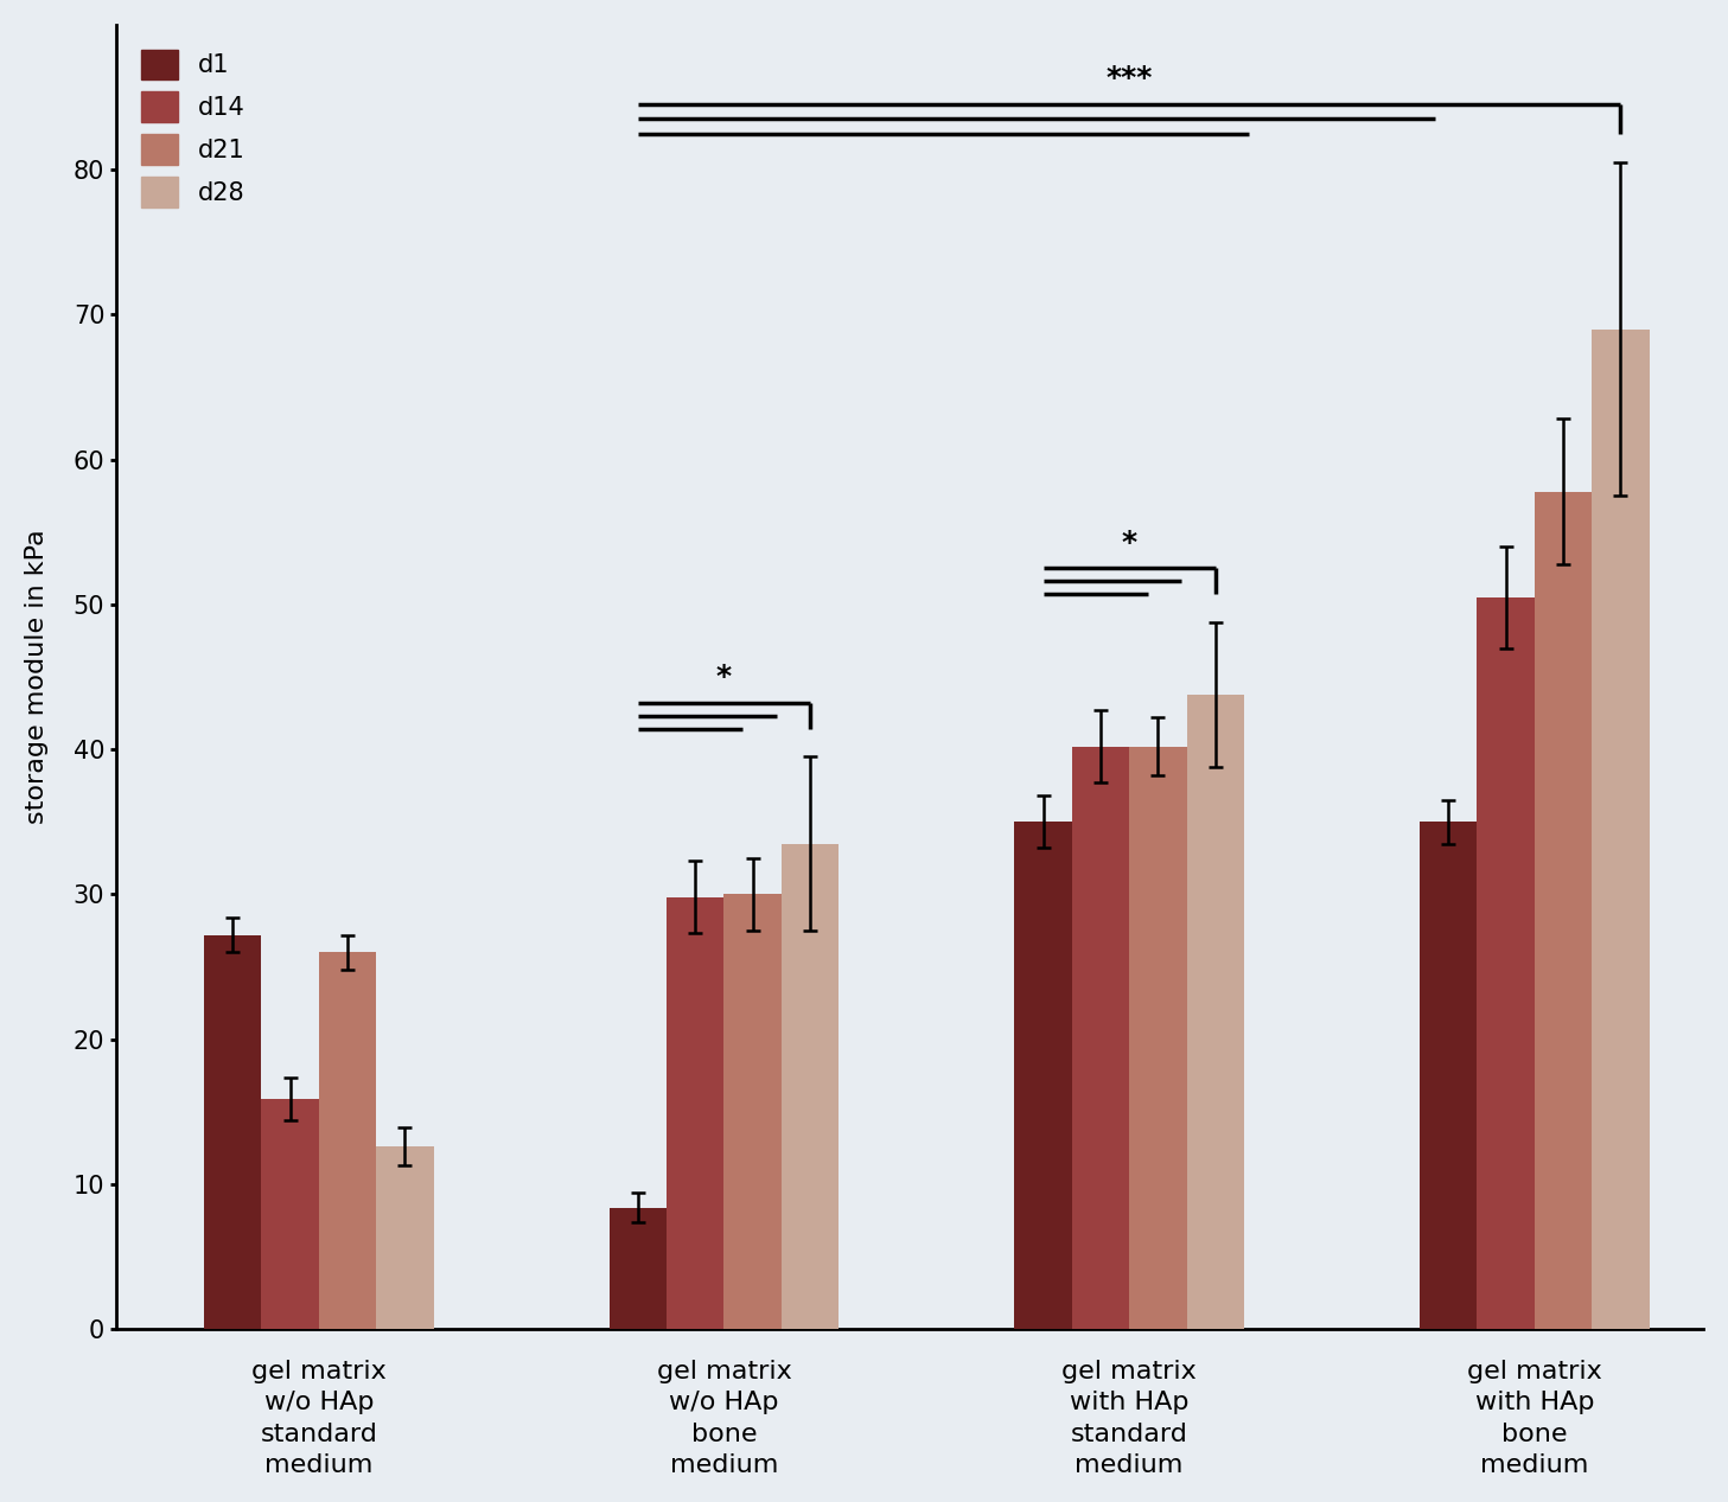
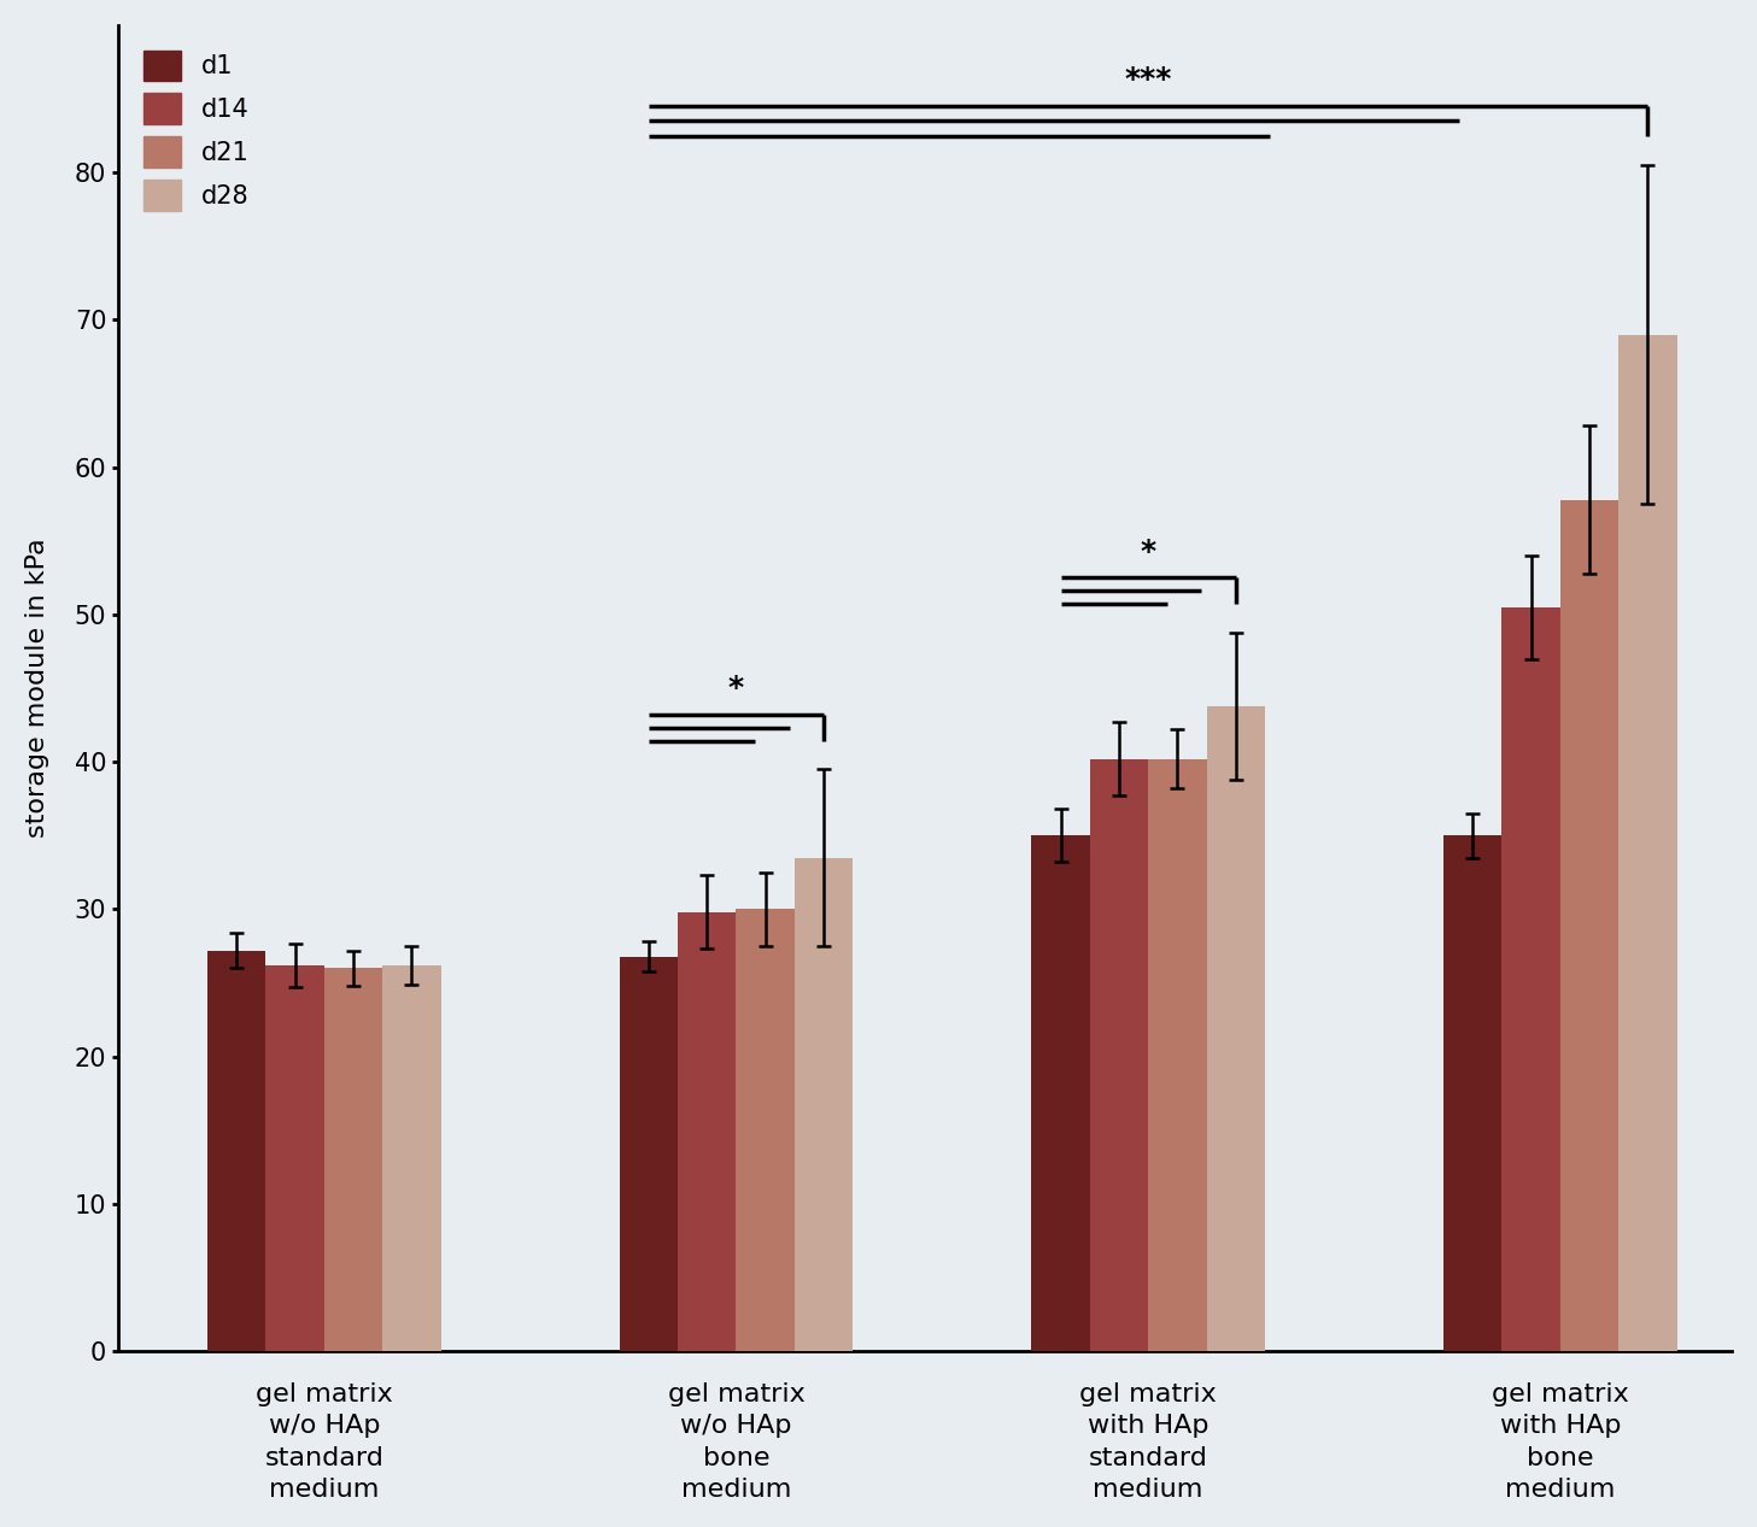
d14/gel matrix w/o HAp standard medium: 15.9 -> 26.2
d28/gel matrix w/o HAp standard medium: 12.6 -> 26.2
d1/gel matrix w/o HAp bone medium: 8.4 -> 26.8
